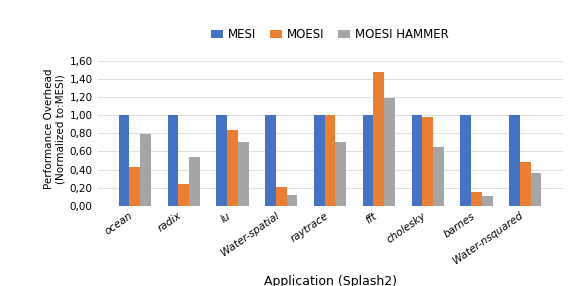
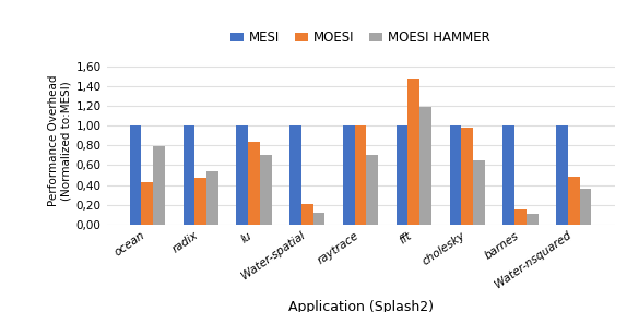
MOESI/radix: 0,24 -> 0,47
